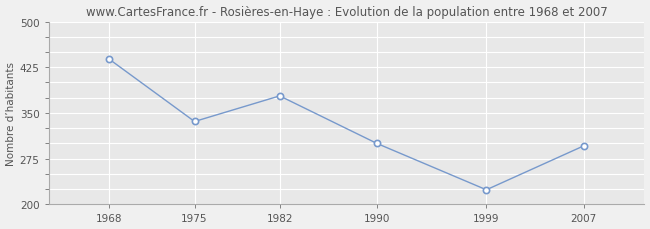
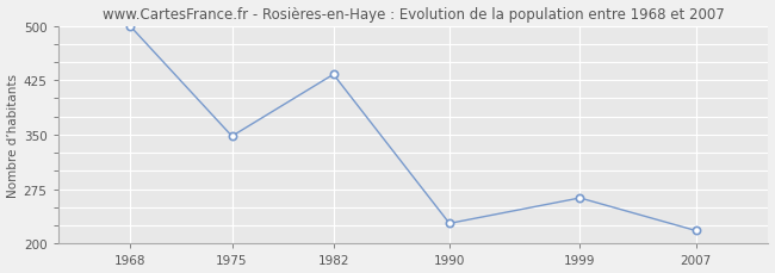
1968: 438 -> 499
1975: 336 -> 348
1982: 378 -> 433
1990: 300 -> 228
1999: 224 -> 263
2007: 296 -> 218
